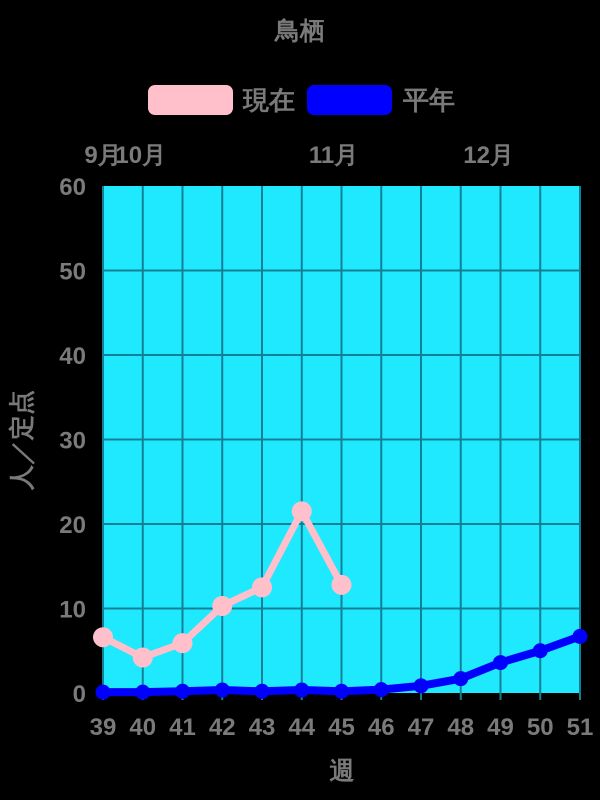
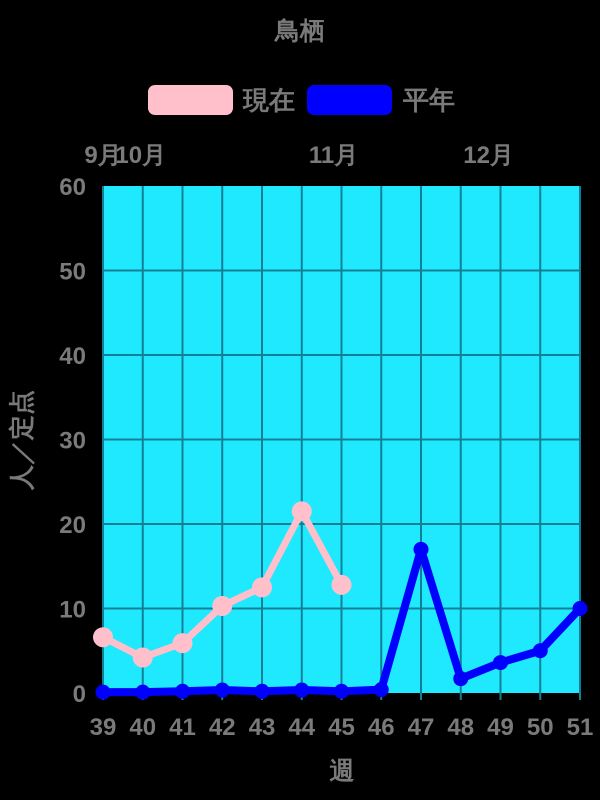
平年/47: 1 -> 17
平年/51: 7 -> 10
